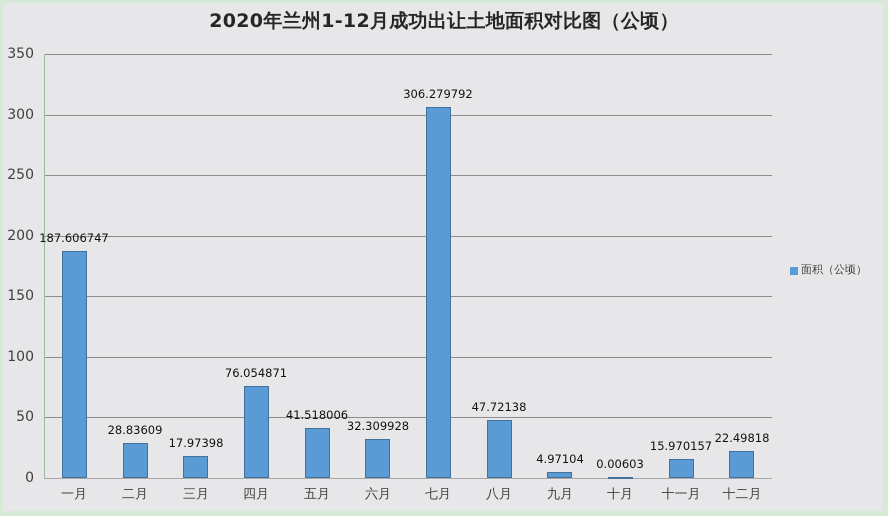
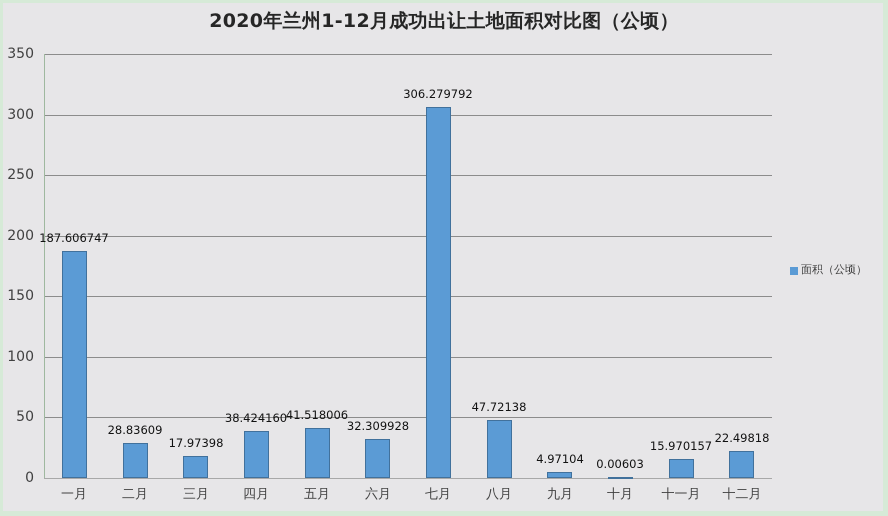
四月: 76.054871 -> 38.424160
